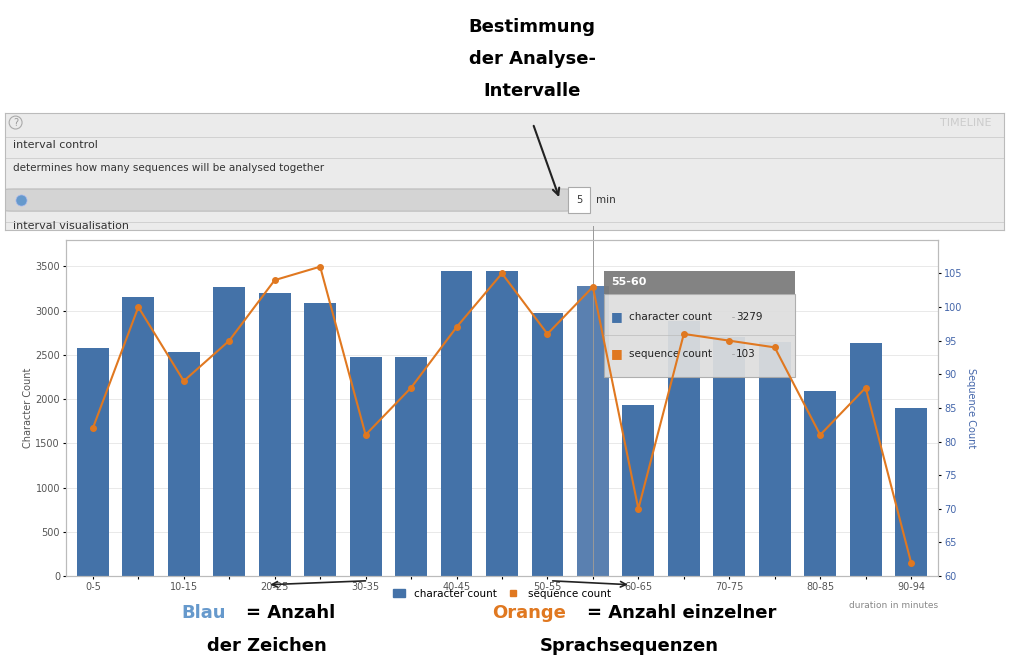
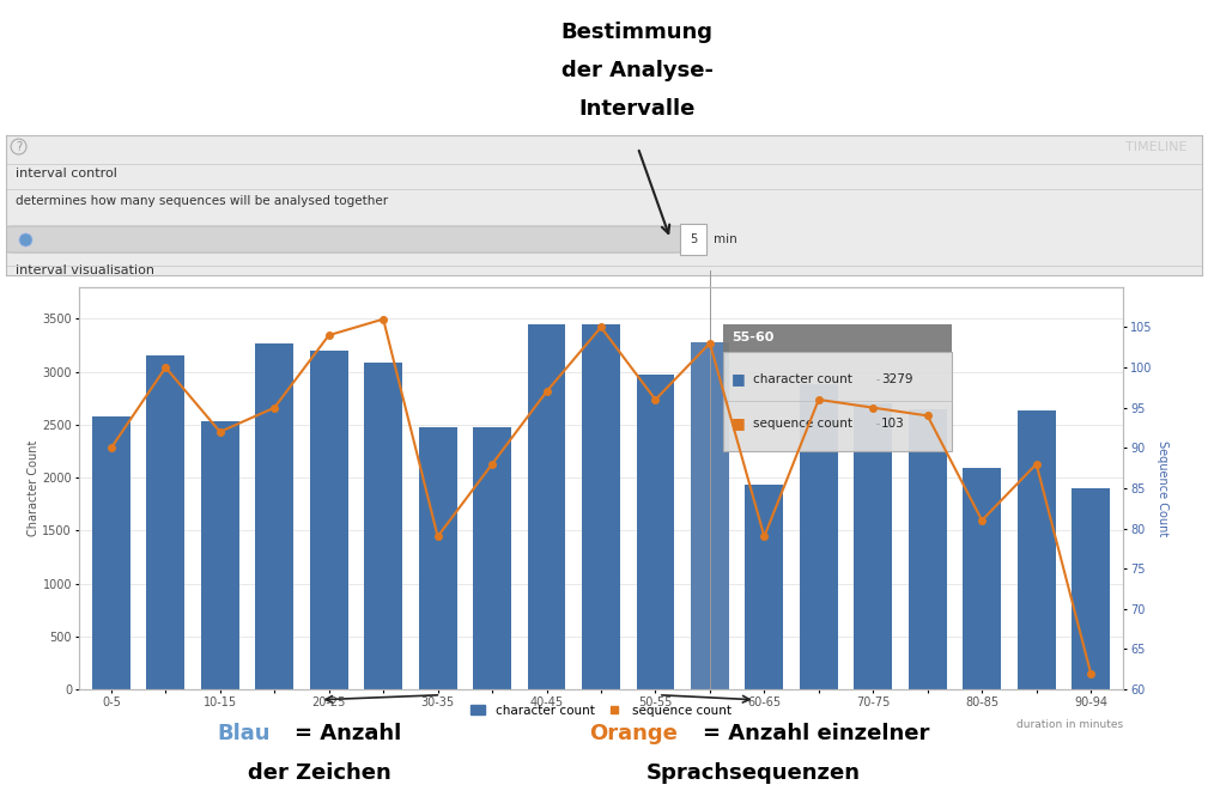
sequence count/0-5: 82 -> 90
sequence count/10-15: 89 -> 92
sequence count/30-35: 81 -> 79
sequence count/60-65: 70 -> 79
